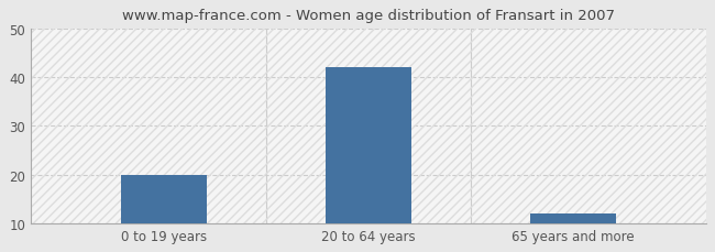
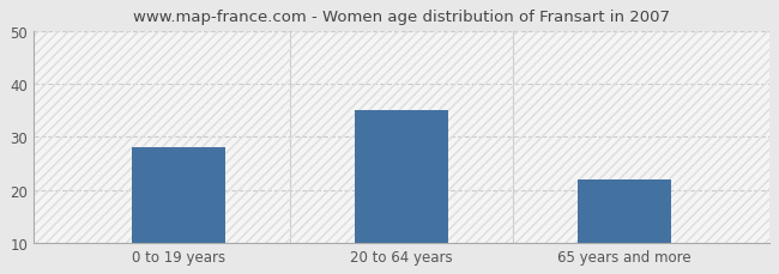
0 to 19 years: 20 -> 28
20 to 64 years: 42 -> 35
65 years and more: 12 -> 22
